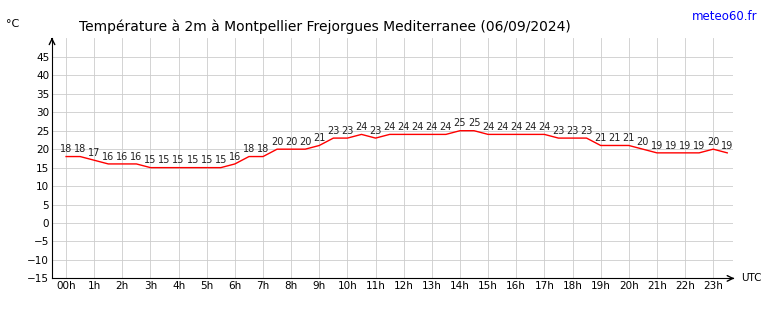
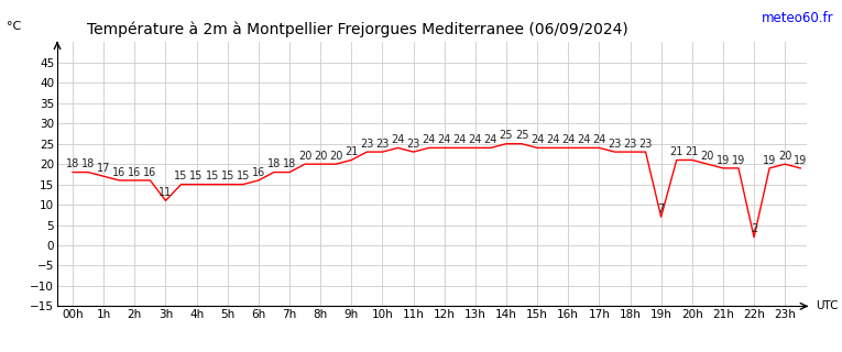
3h: 15 -> 11
19h: 21 -> 7
22h: 19 -> 2
